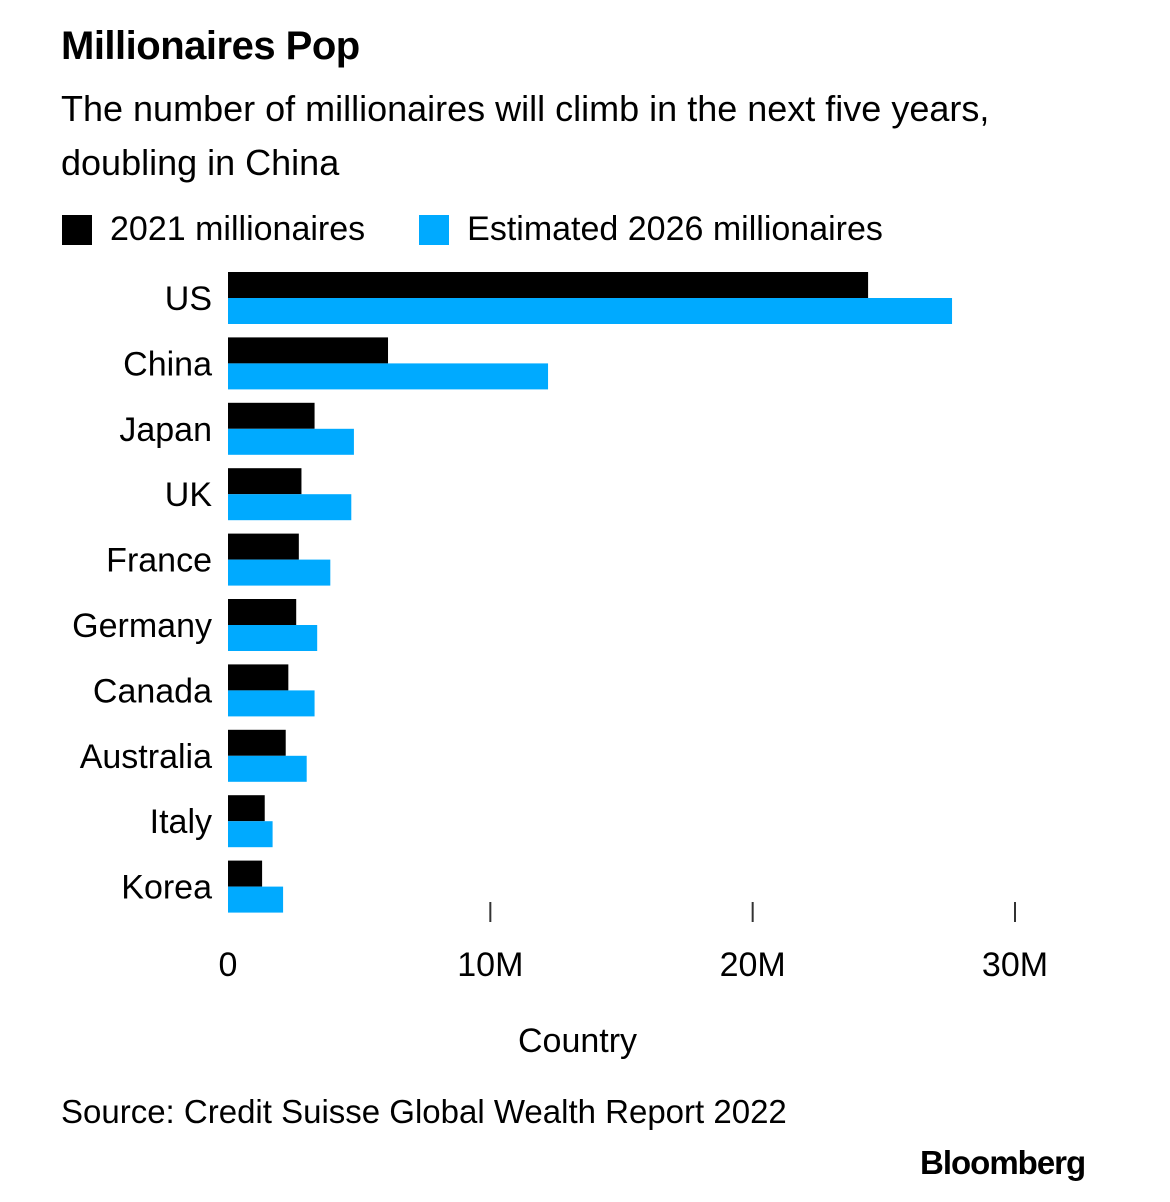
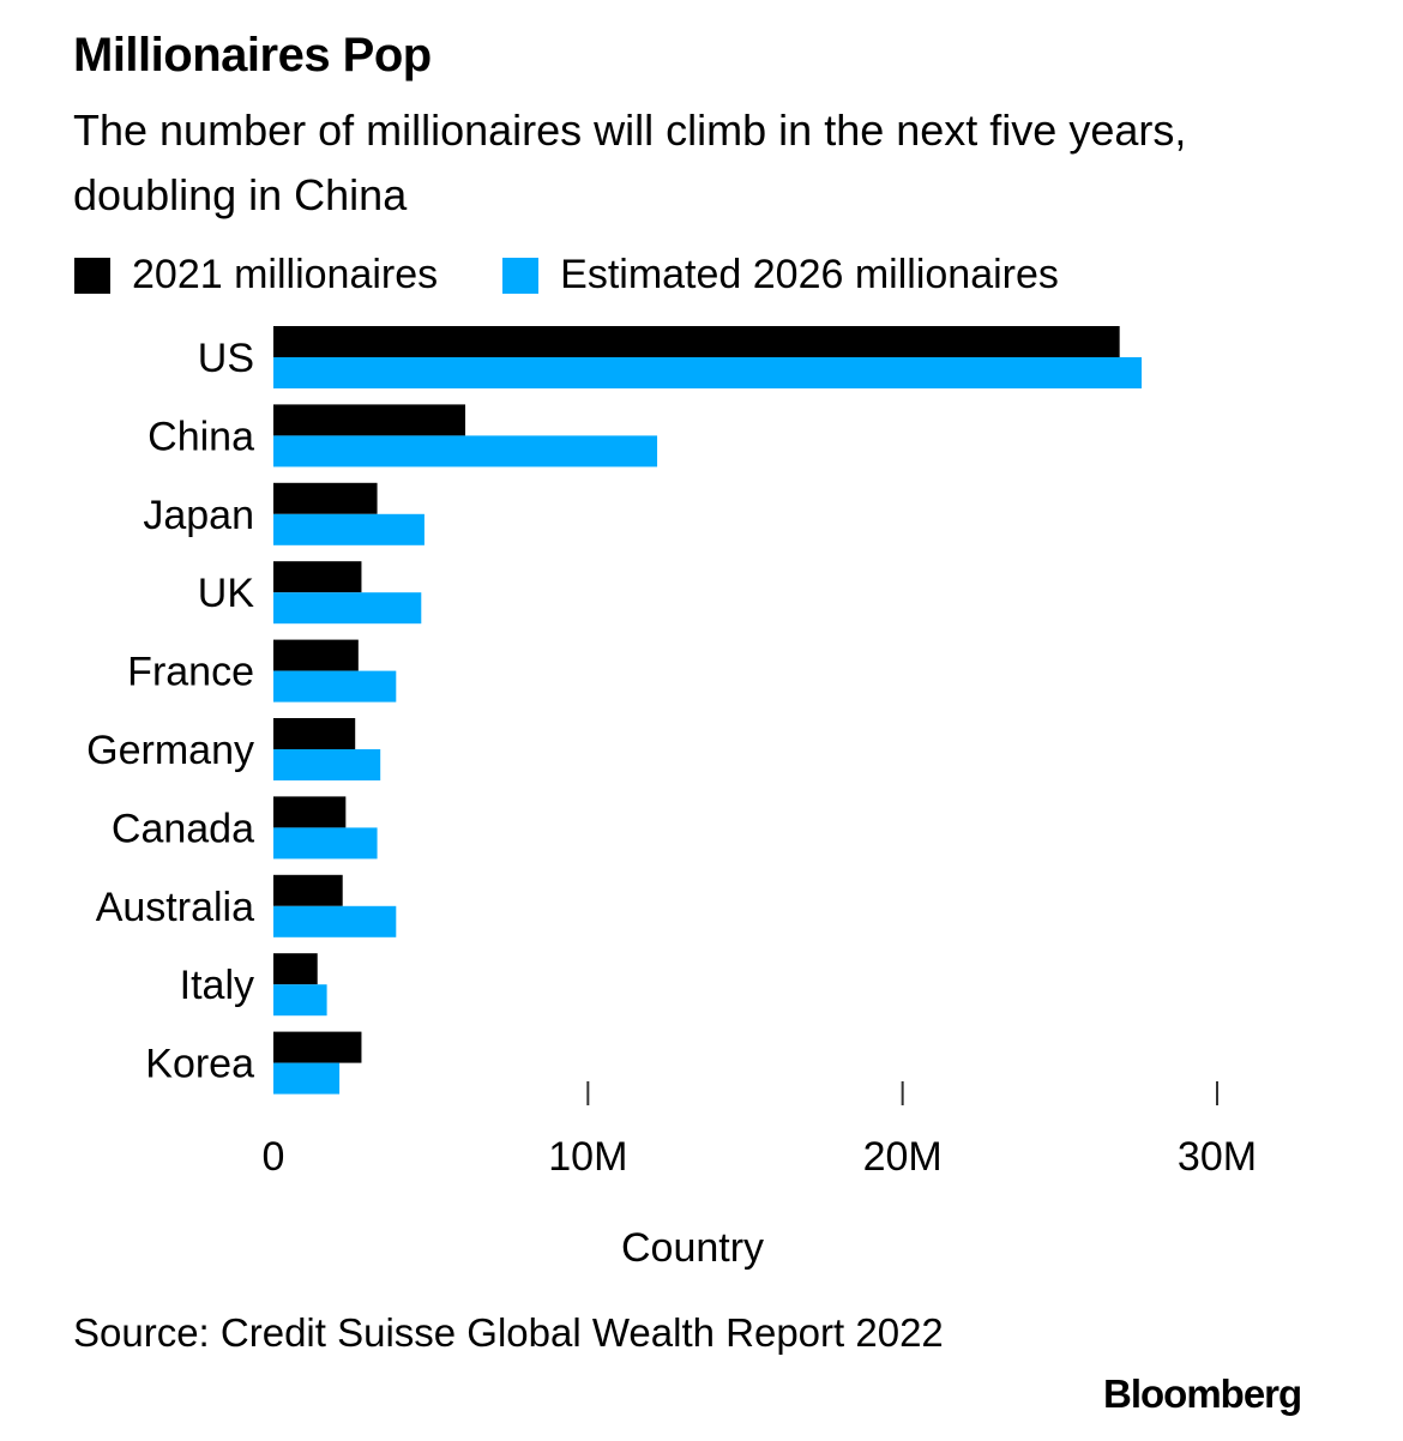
2021 millionaires/US: 24.4M -> 26.9M
Estimated 2026 millionaires/Australia: 3.0M -> 3.9M
2021 millionaires/Korea: 1.3M -> 2.8M
